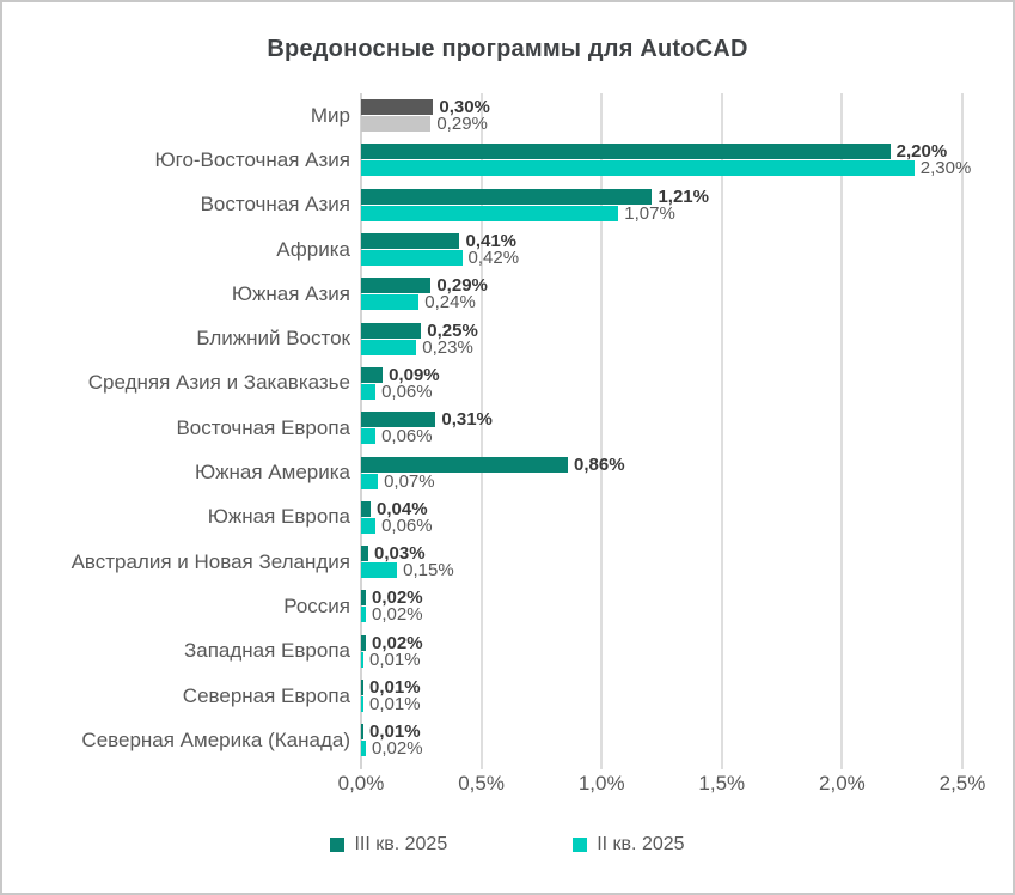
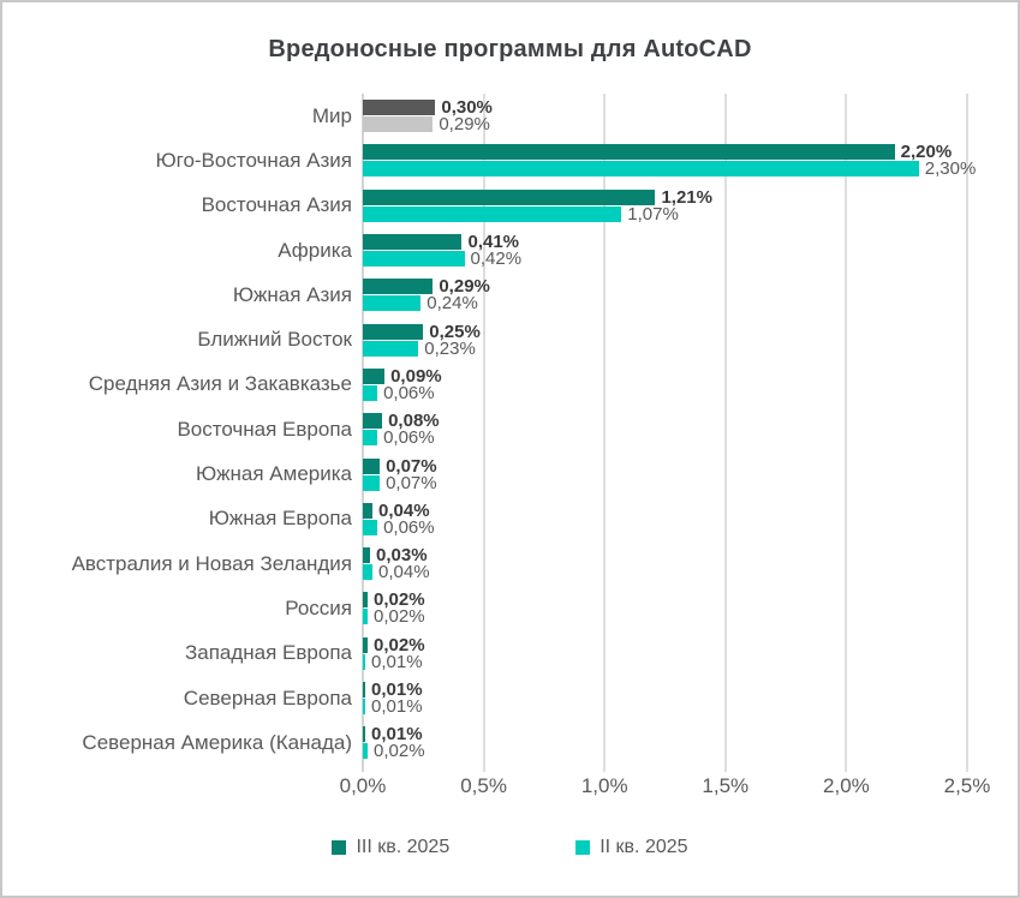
III кв. 2025/Восточная Европа: 0,31% -> 0,08%
III кв. 2025/Южная Америка: 0,86% -> 0,07%
II кв. 2025/Австралия и Новая Зеландия: 0,15% -> 0,04%
